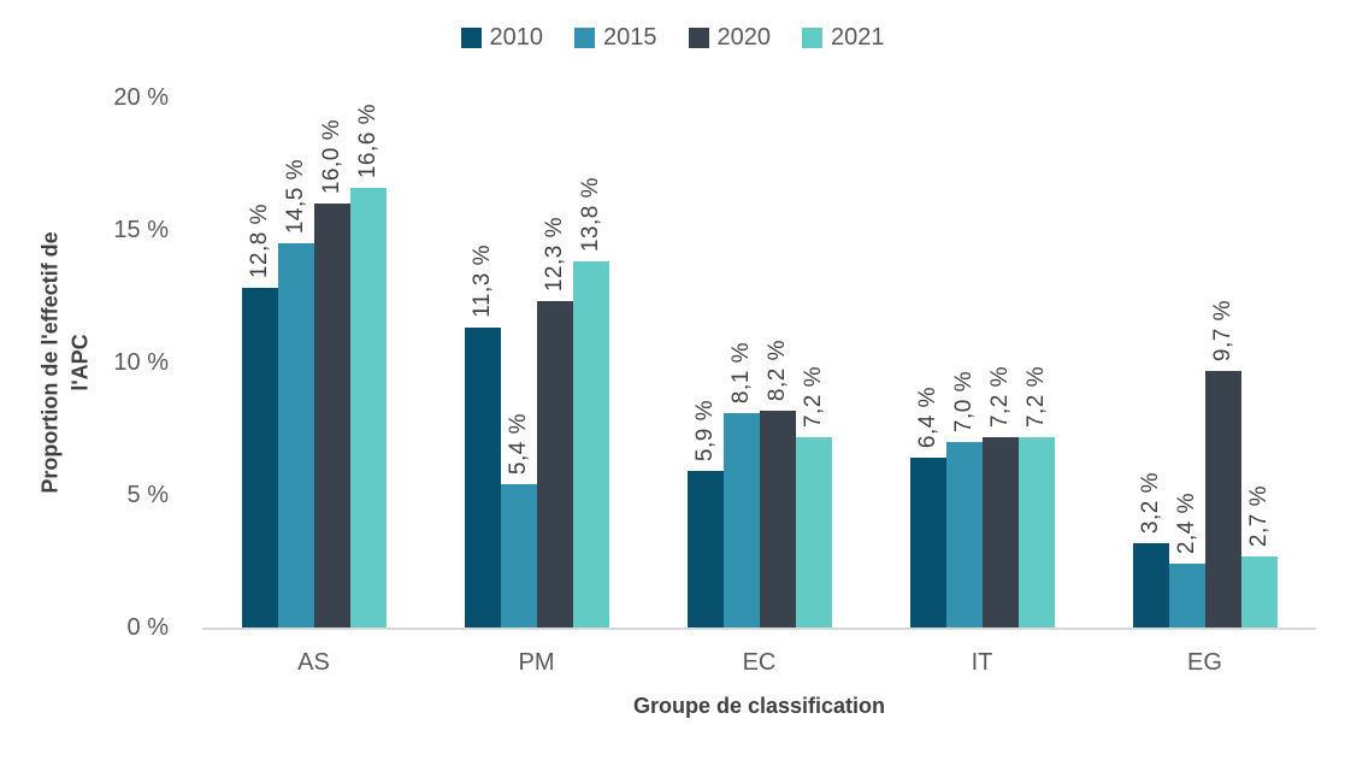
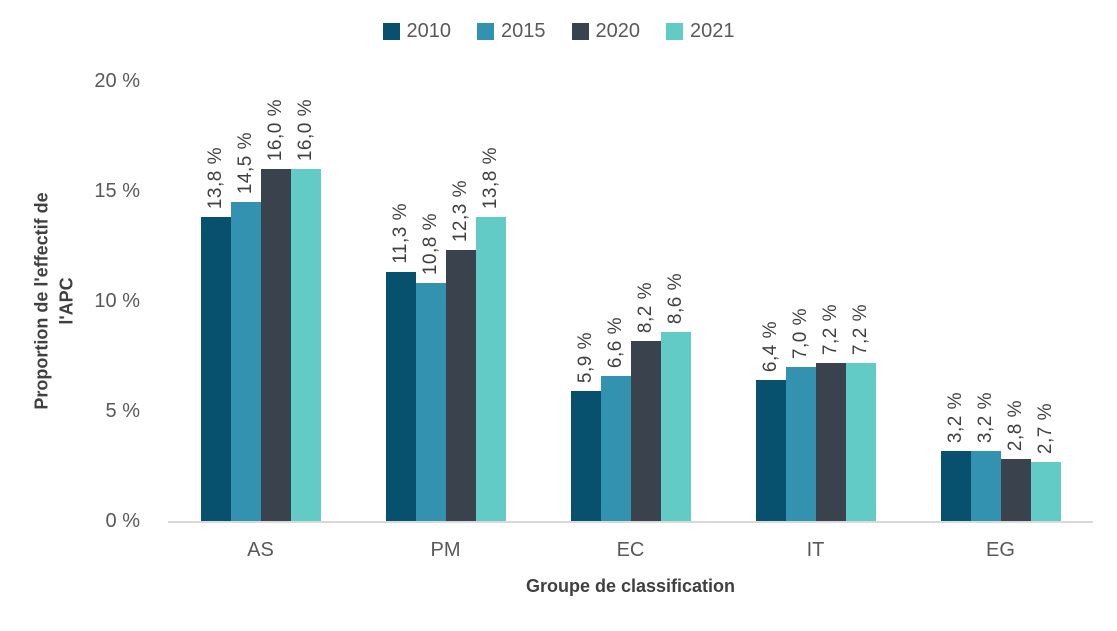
2010/AS: 12,8 -> 13,8
2021/AS: 16,6 -> 16,0
2015/PM: 5,4 -> 10,8
2015/EC: 8,1 -> 6,6
2021/EC: 7,2 -> 8,6
2015/EG: 2,4 -> 3,2
2020/EG: 9,7 -> 2,8
